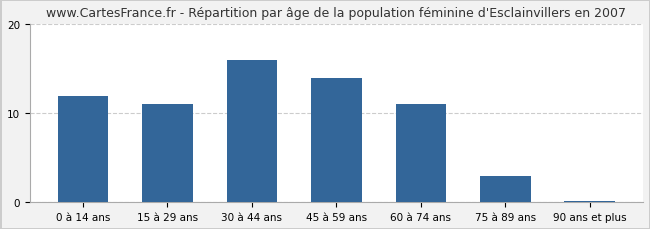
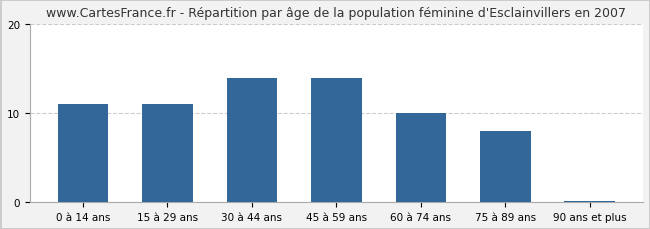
0 à 14 ans: 12.0 -> 11.0
30 à 44 ans: 16.0 -> 14.0
60 à 74 ans: 11.0 -> 10.0
75 à 89 ans: 3.0 -> 8.0
